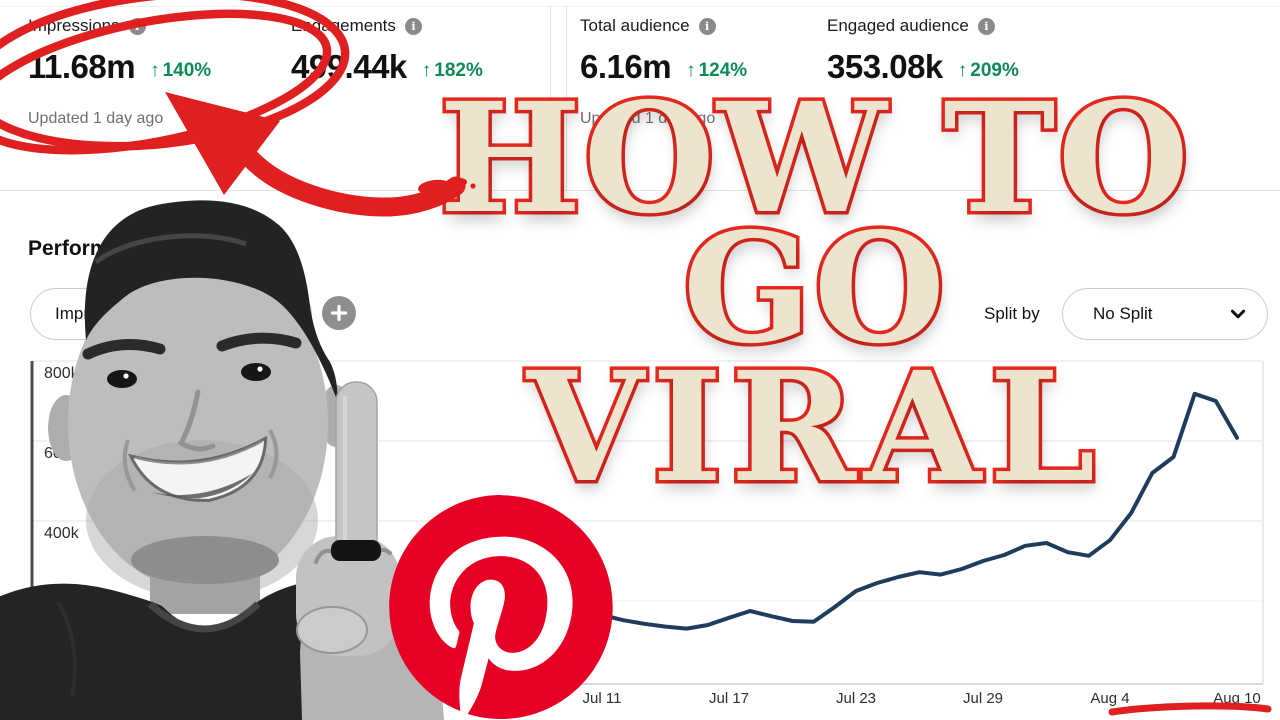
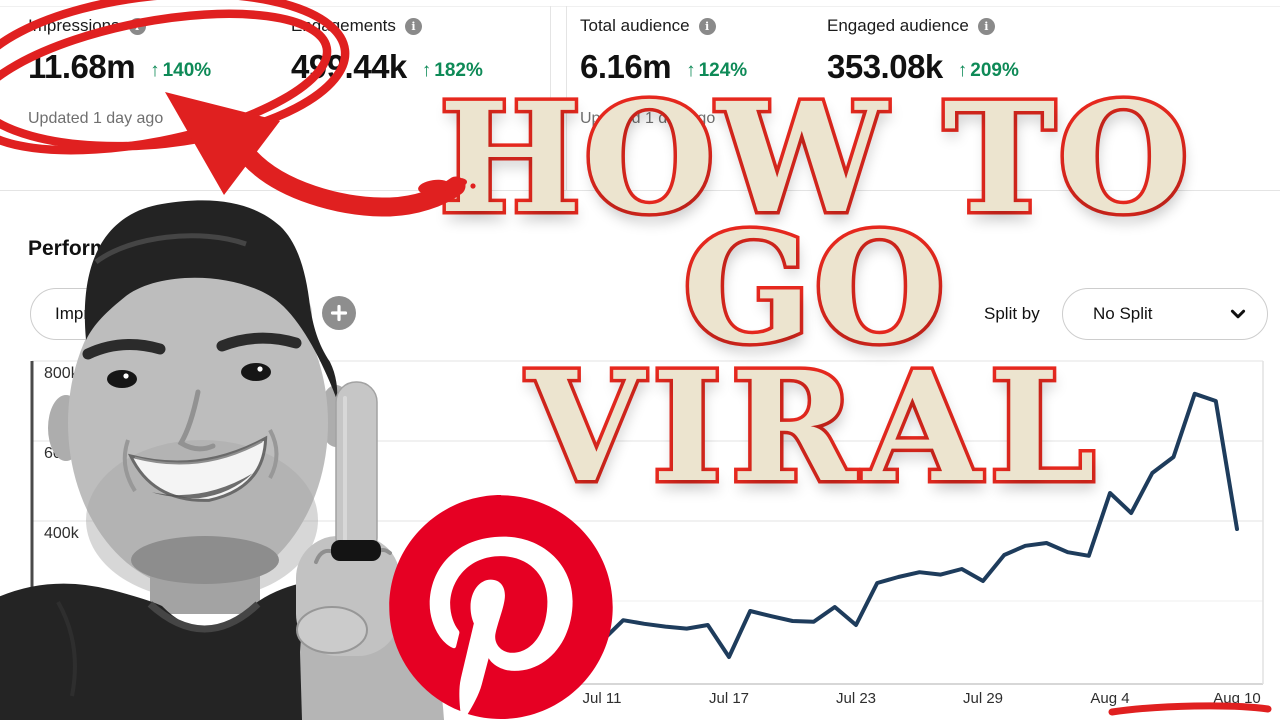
Jul 11: 160k -> 100k
Jul 17: 160k -> 60k
Jul 23: 220k -> 140k
Jul 29: 300k -> 250k
Aug 4: 350k -> 470k
Aug 10: 610k -> 380k
